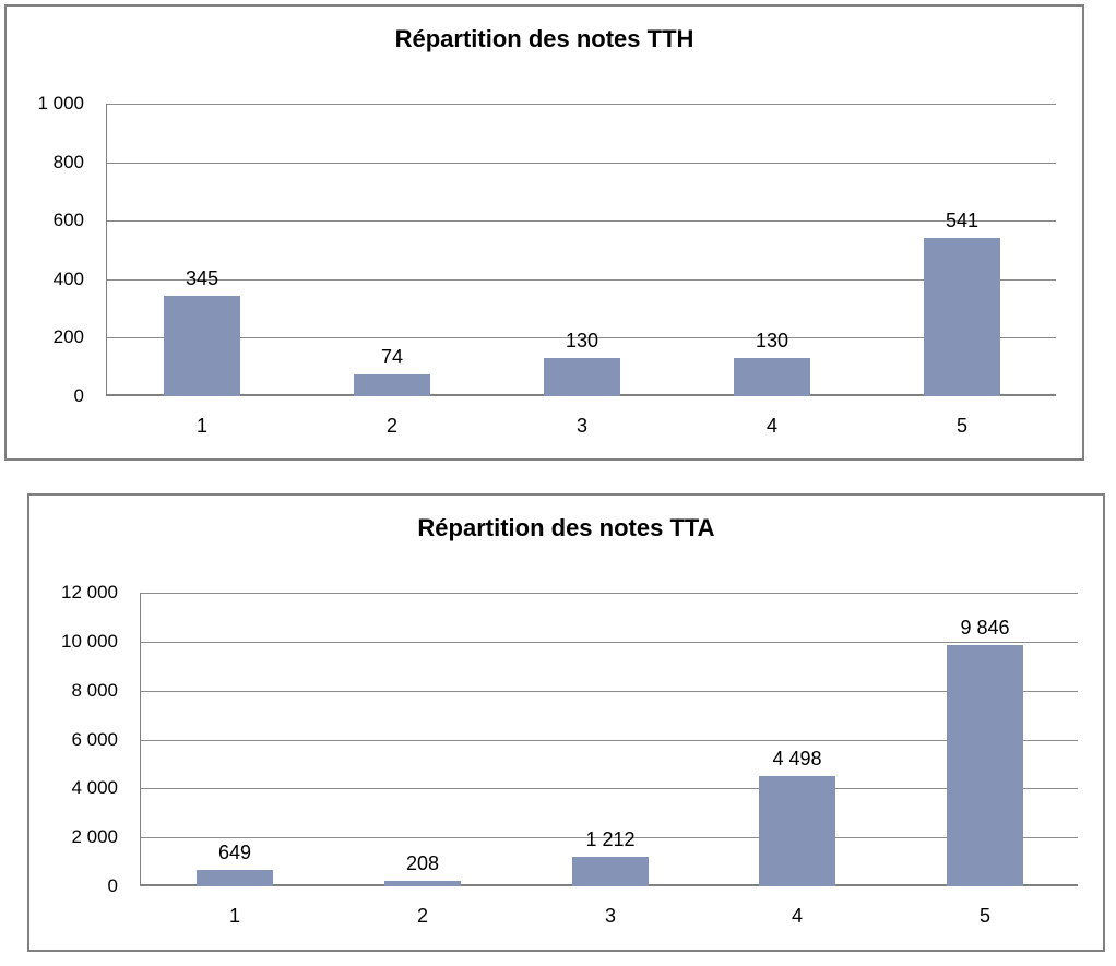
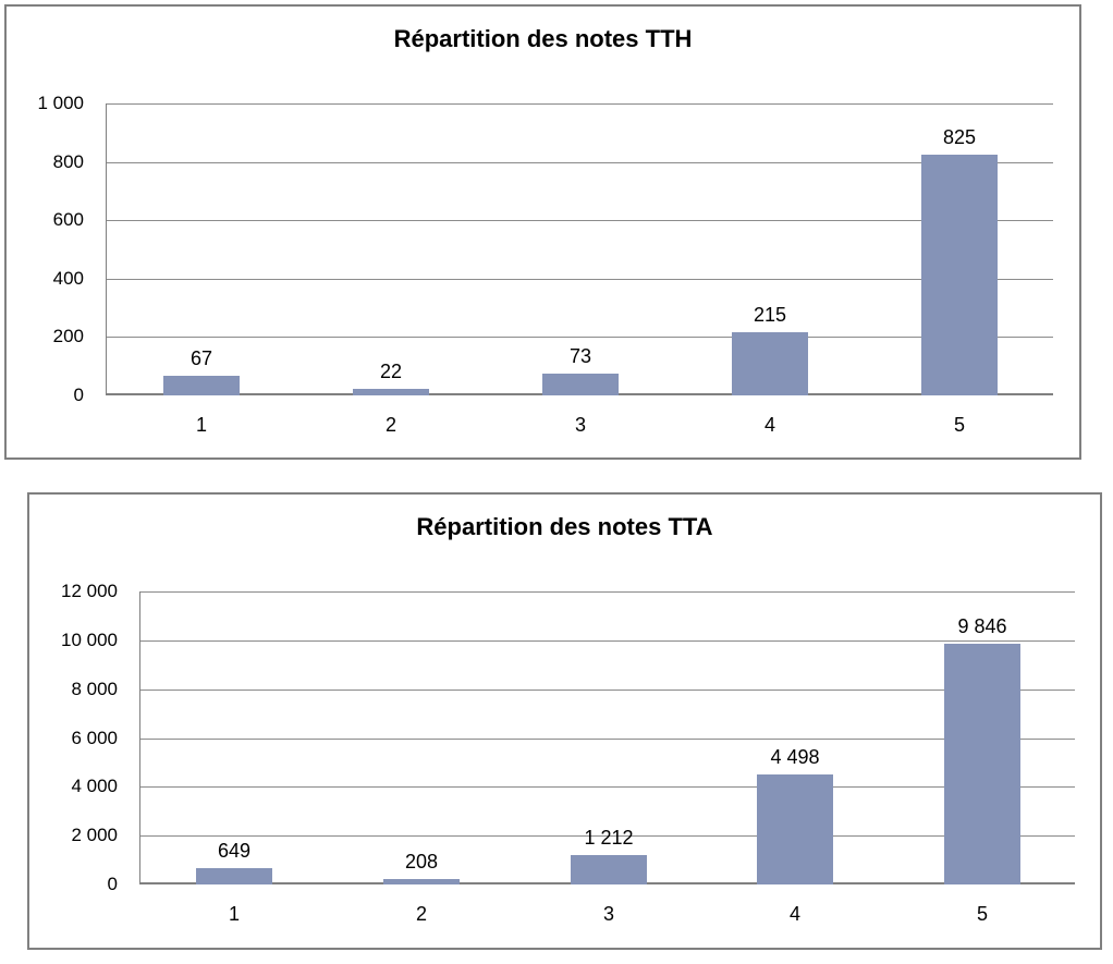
Répartition des notes TTH/1: 345 -> 67
Répartition des notes TTH/2: 74 -> 22
Répartition des notes TTH/3: 130 -> 73
Répartition des notes TTH/4: 130 -> 215
Répartition des notes TTH/5: 541 -> 825
